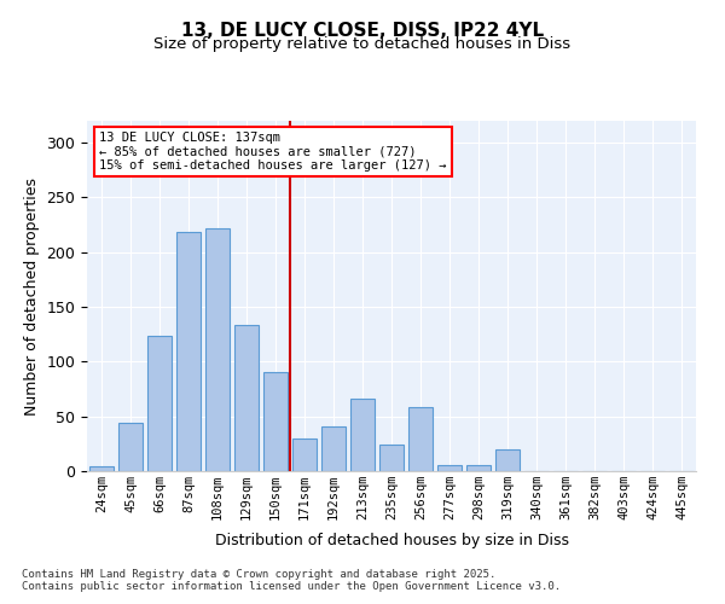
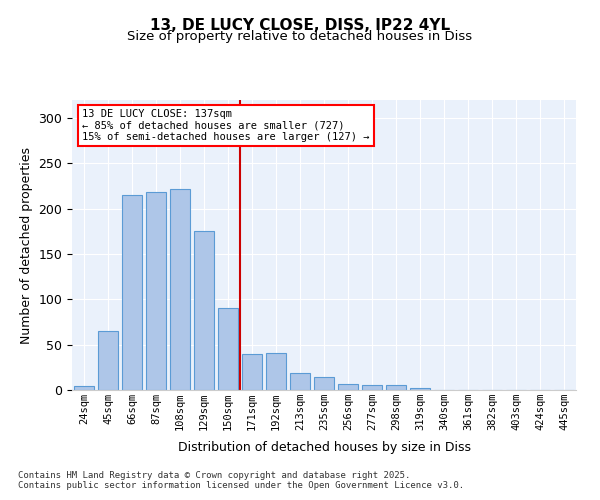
45sqm: 44 -> 65
66sqm: 124 -> 215
129sqm: 134 -> 176
171sqm: 30 -> 40
213sqm: 66 -> 19
235sqm: 24 -> 14
256sqm: 58 -> 7
319sqm: 20 -> 2
